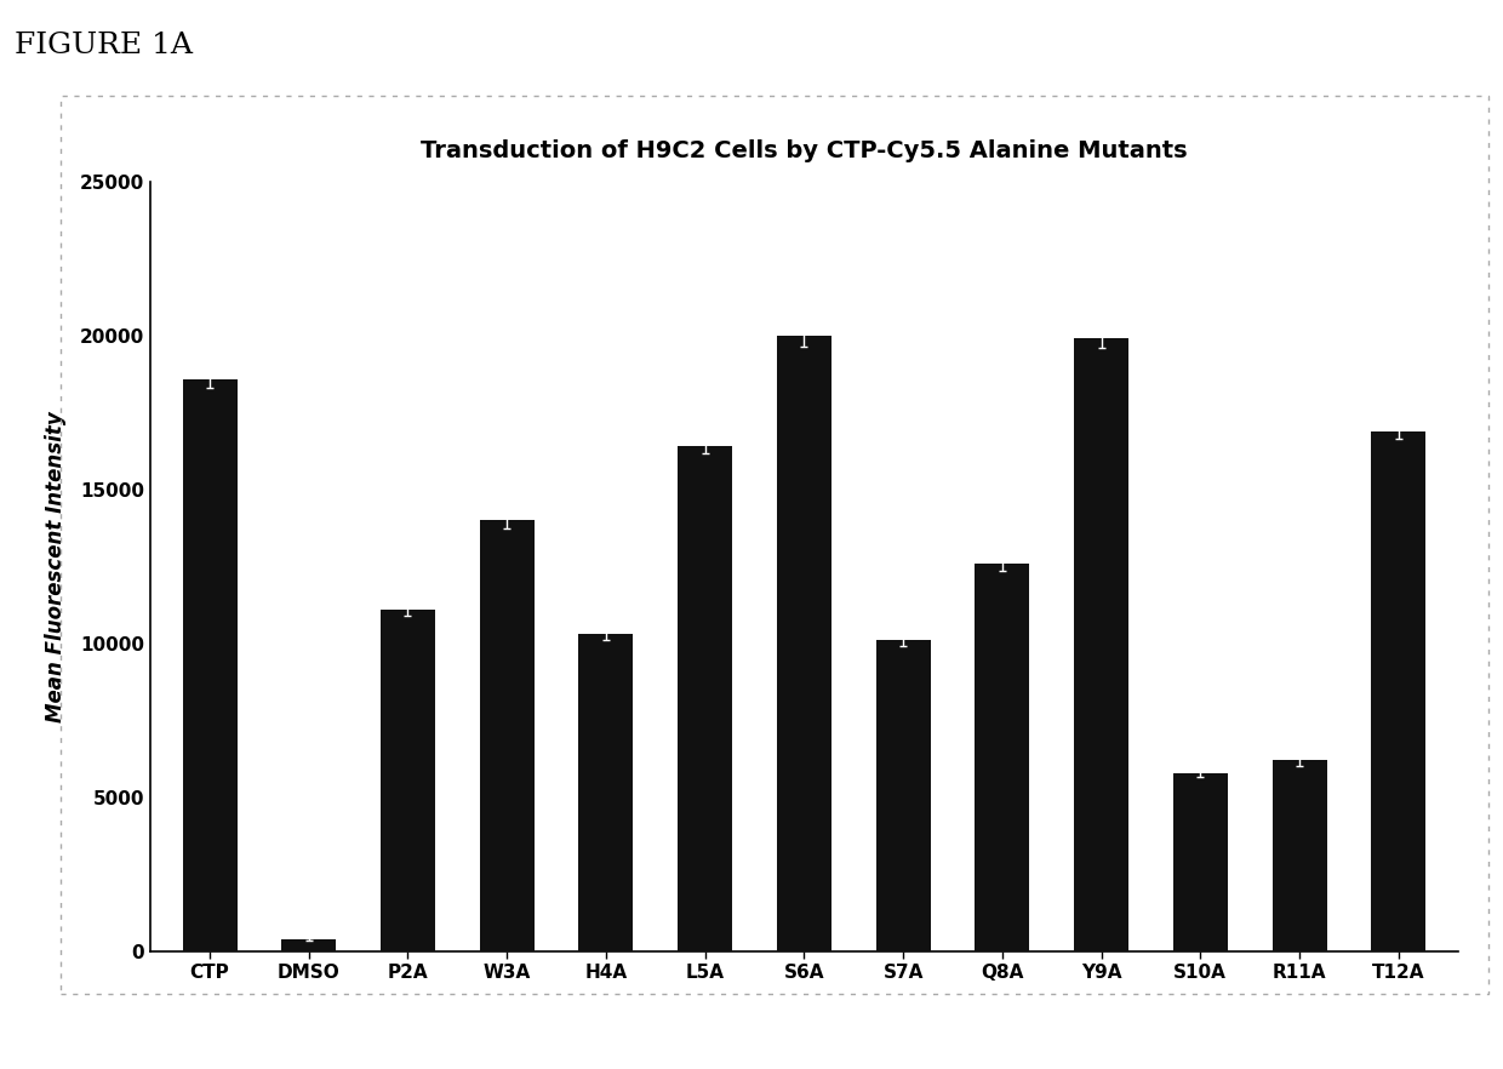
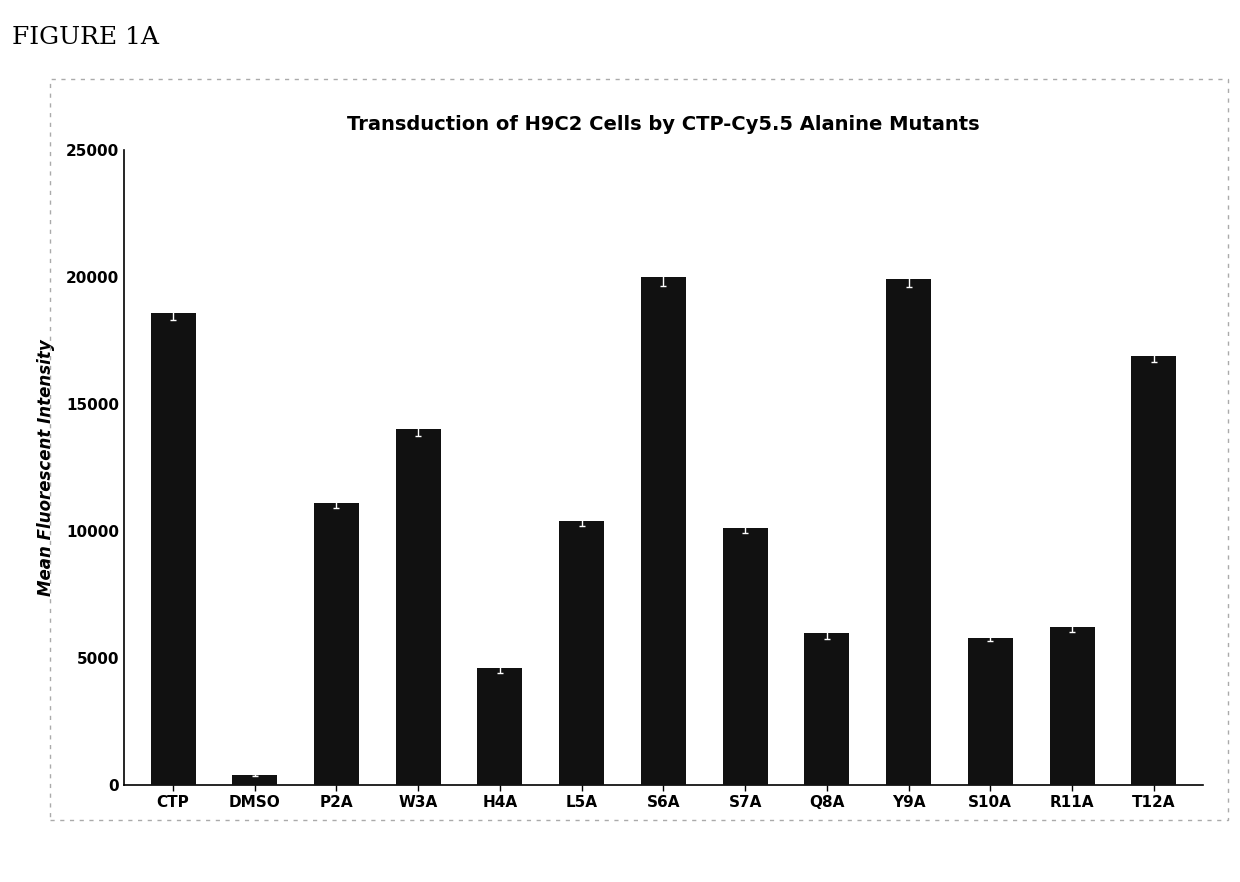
H4A: 10300 -> 4600
L5A: 16400 -> 10400
Q8A: 12600 -> 6000
